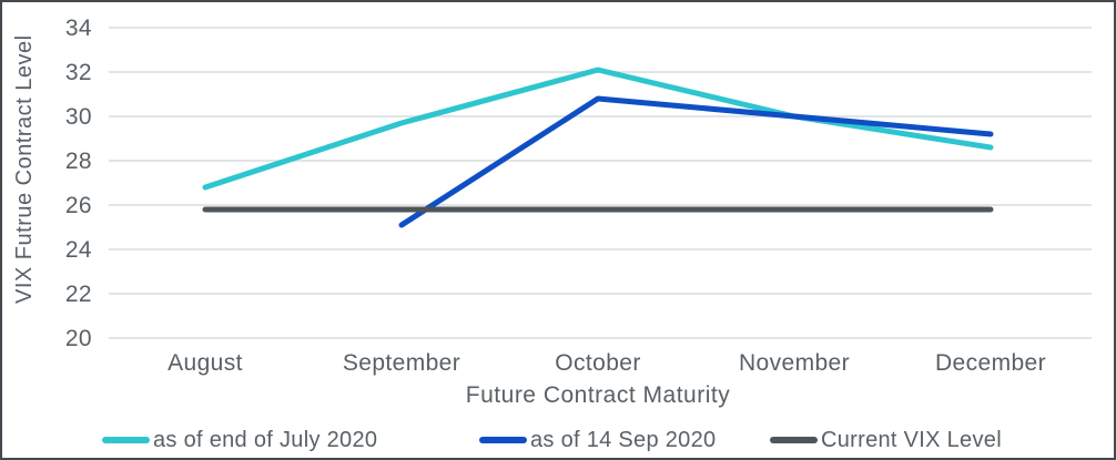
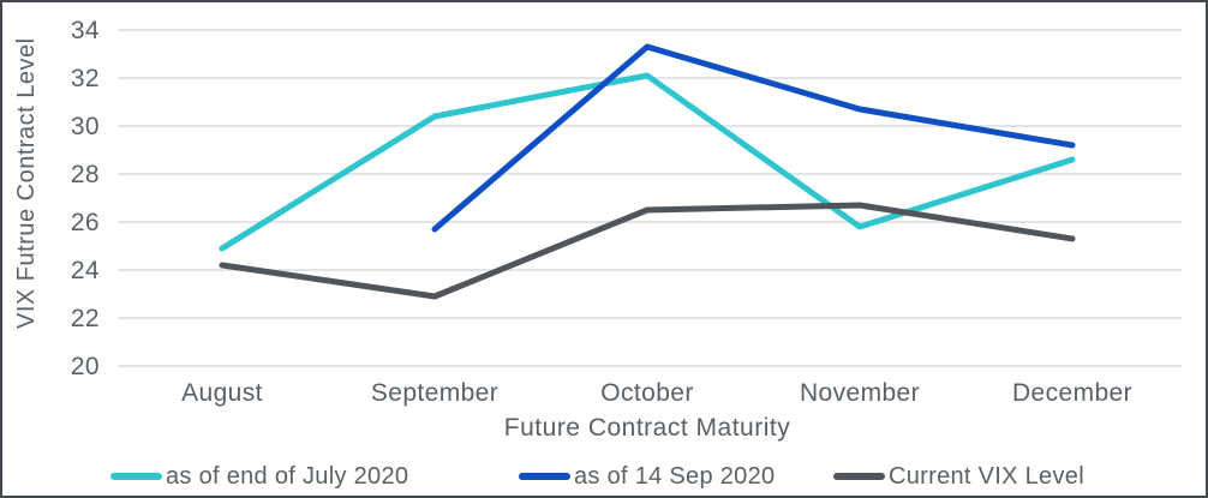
as of end of July 2020/August: 26.8 -> 24.9
Current VIX Level/August: 25.8 -> 24.2
as of end of July 2020/September: 29.7 -> 30.4
as of 14 Sep 2020/September: 25.1 -> 25.7
Current VIX Level/September: 25.8 -> 22.9
as of 14 Sep 2020/October: 30.8 -> 33.3
Current VIX Level/October: 25.8 -> 26.5
as of end of July 2020/November: 30.0 -> 25.8
as of 14 Sep 2020/November: 30.0 -> 30.7
Current VIX Level/November: 25.8 -> 26.7
Current VIX Level/December: 25.8 -> 25.3
